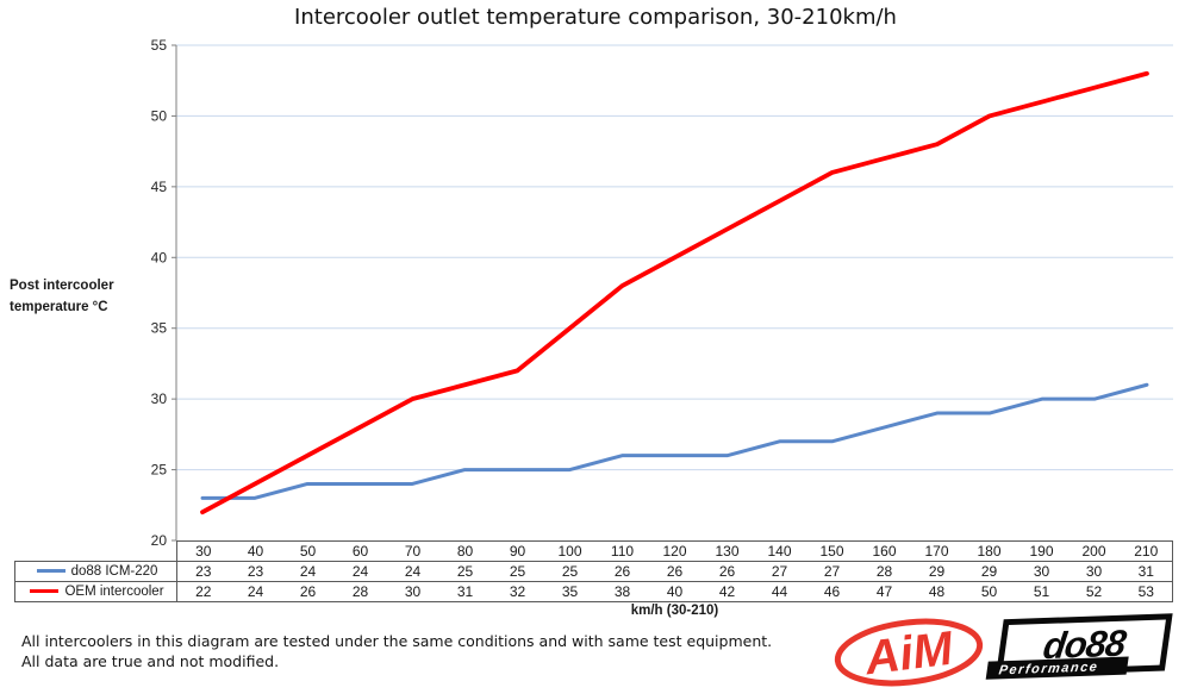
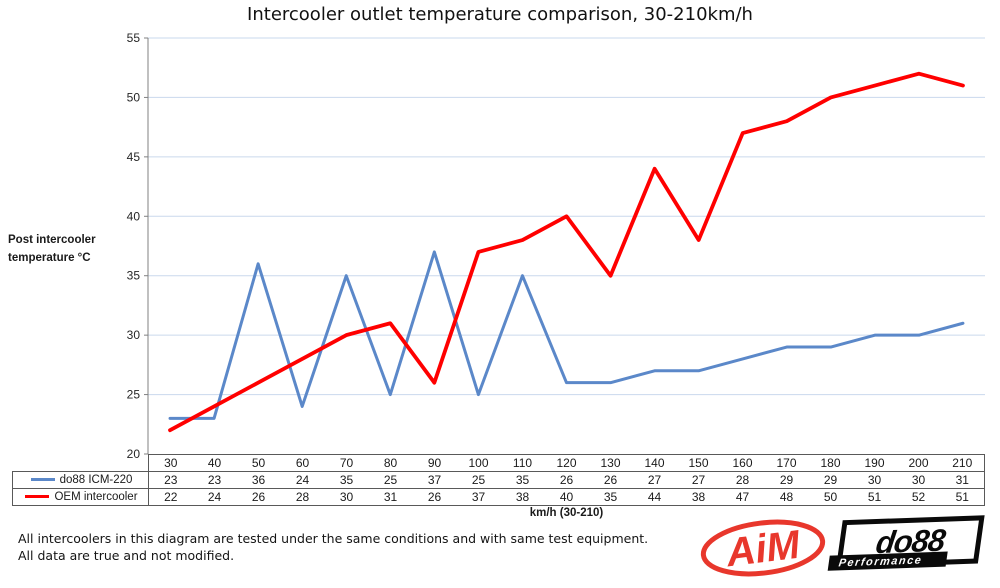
do88 ICM-220/50: 24 -> 36
do88 ICM-220/70: 24 -> 35
do88 ICM-220/90: 25 -> 37
OEM intercooler/90: 32 -> 26
OEM intercooler/100: 35 -> 37
do88 ICM-220/110: 26 -> 35
OEM intercooler/130: 42 -> 35
OEM intercooler/150: 46 -> 38
OEM intercooler/210: 53 -> 51
